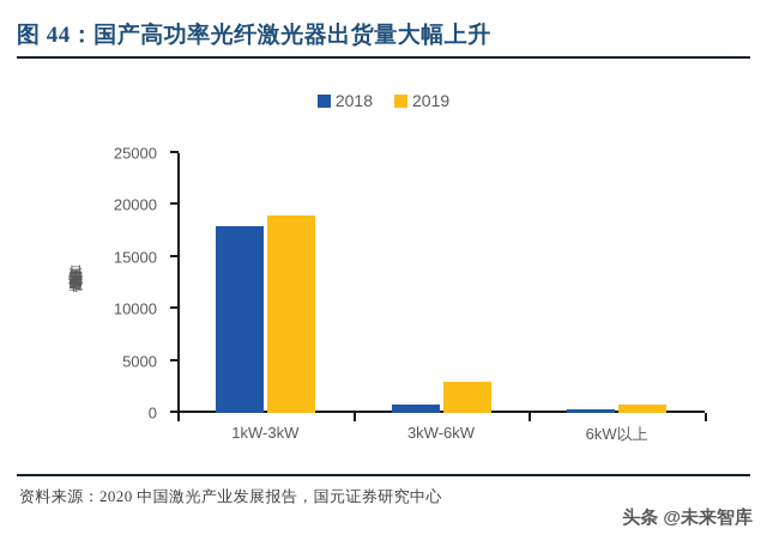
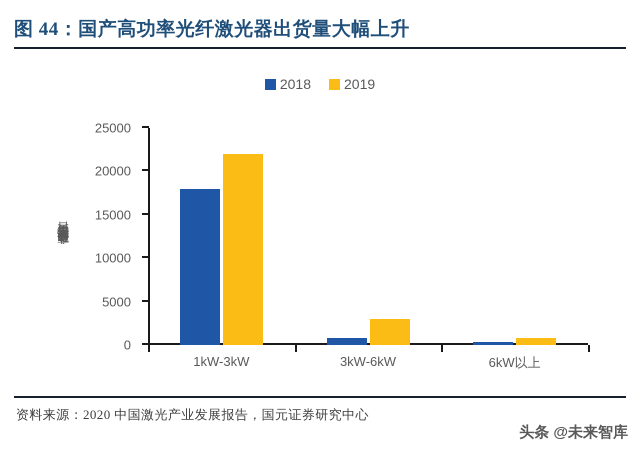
2019/1kW-3kW: 19000 -> 22000
